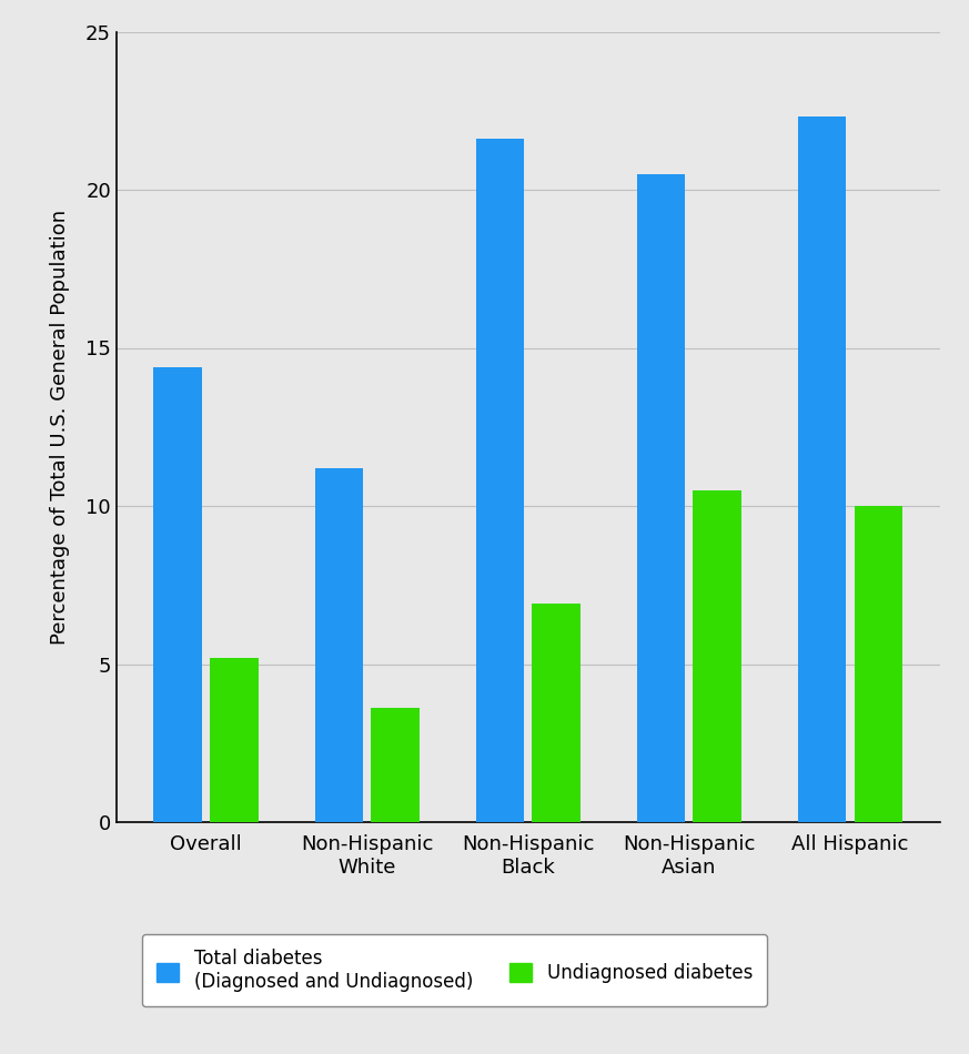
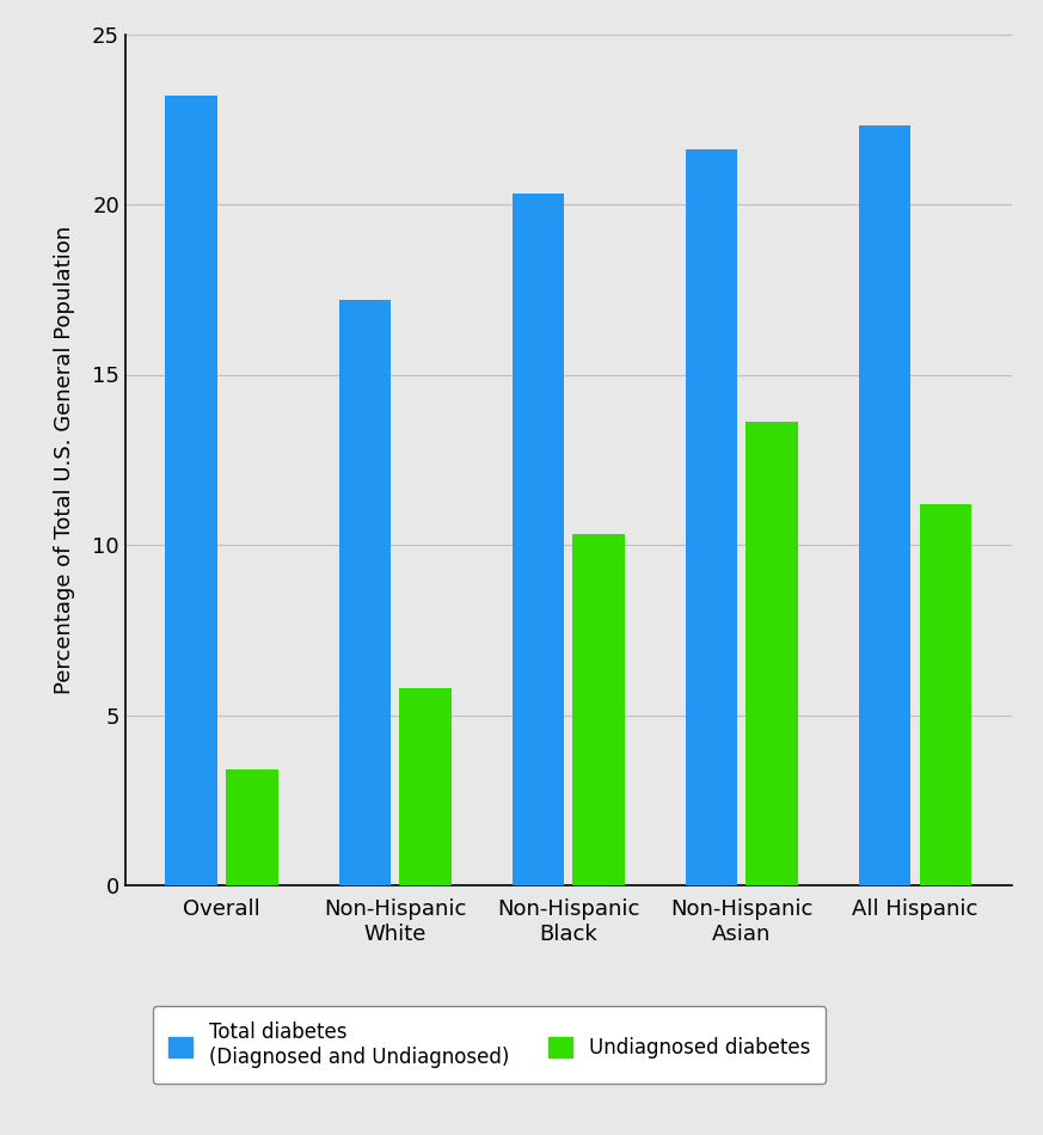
Total diabetes (Diagnosed and Undiagnosed)/Overall: 14.4 -> 23.2
Undiagnosed diabetes/Overall: 5.2 -> 3.4
Total diabetes (Diagnosed and Undiagnosed)/Non-Hispanic White: 11.2 -> 17.2
Undiagnosed diabetes/Non-Hispanic White: 3.6 -> 5.8
Total diabetes (Diagnosed and Undiagnosed)/Non-Hispanic Black: 21.6 -> 20.3
Undiagnosed diabetes/Non-Hispanic Black: 6.9 -> 10.3
Total diabetes (Diagnosed and Undiagnosed)/Non-Hispanic Asian: 20.5 -> 21.6
Undiagnosed diabetes/Non-Hispanic Asian: 10.5 -> 13.6
Undiagnosed diabetes/All Hispanic: 10.0 -> 11.2
